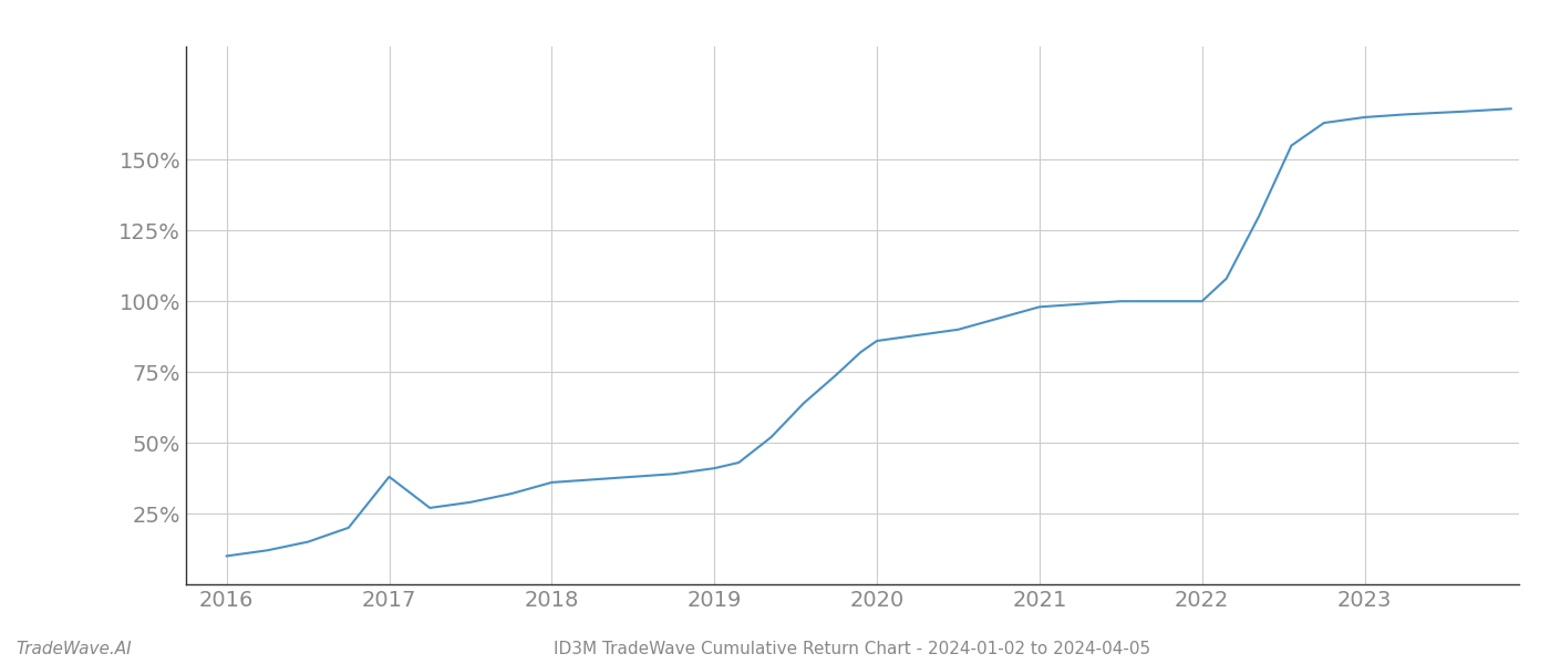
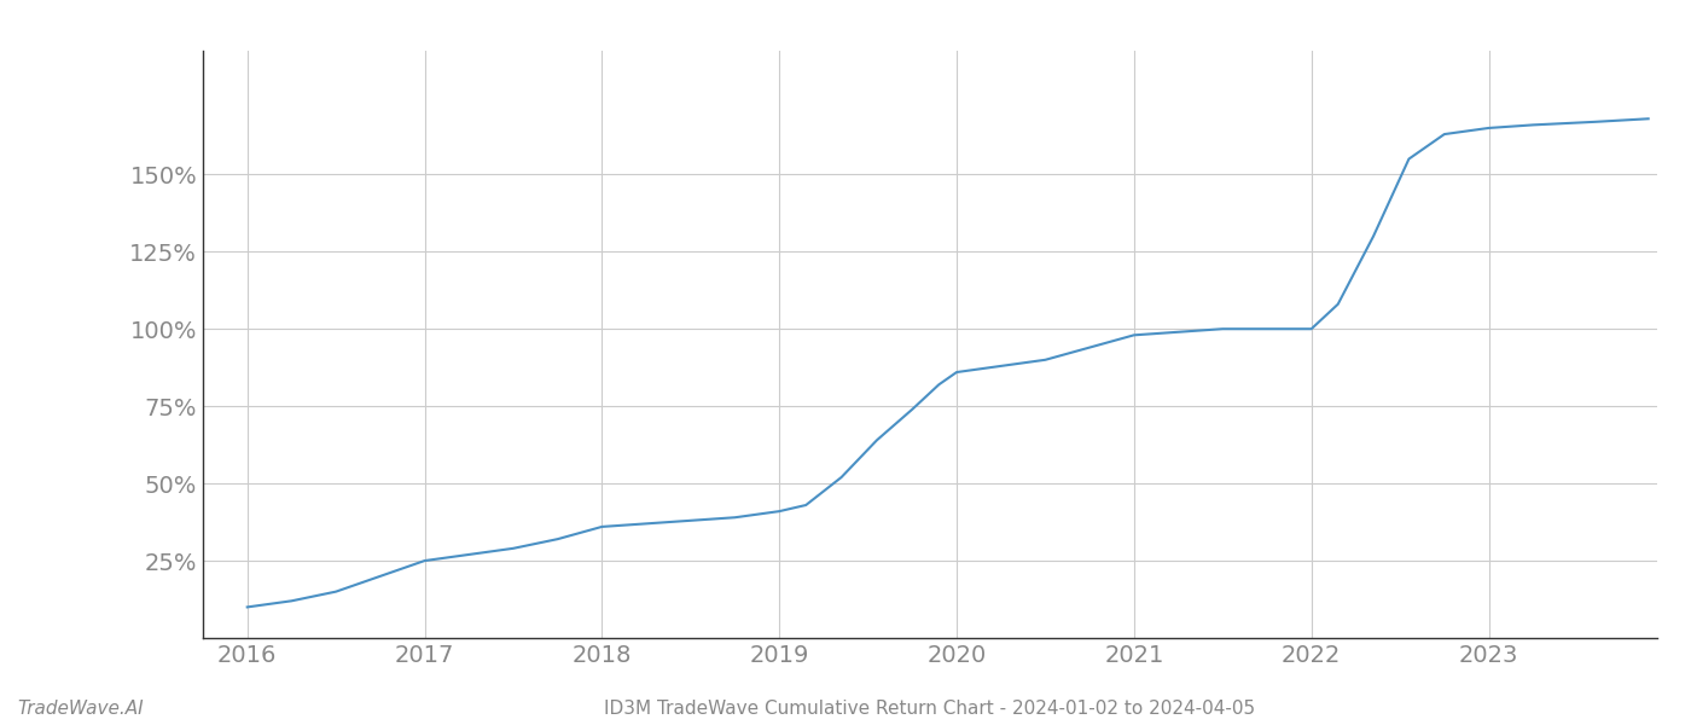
2017: 38% -> 25%
